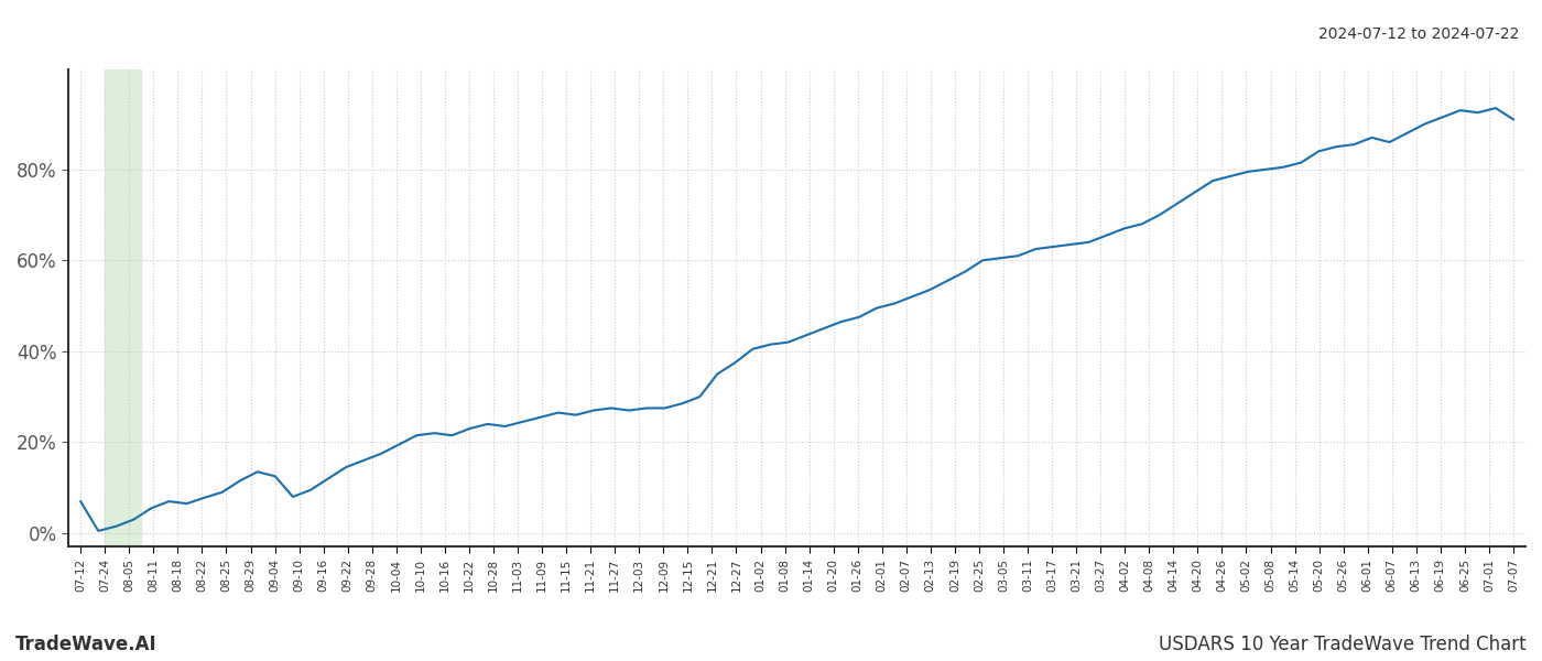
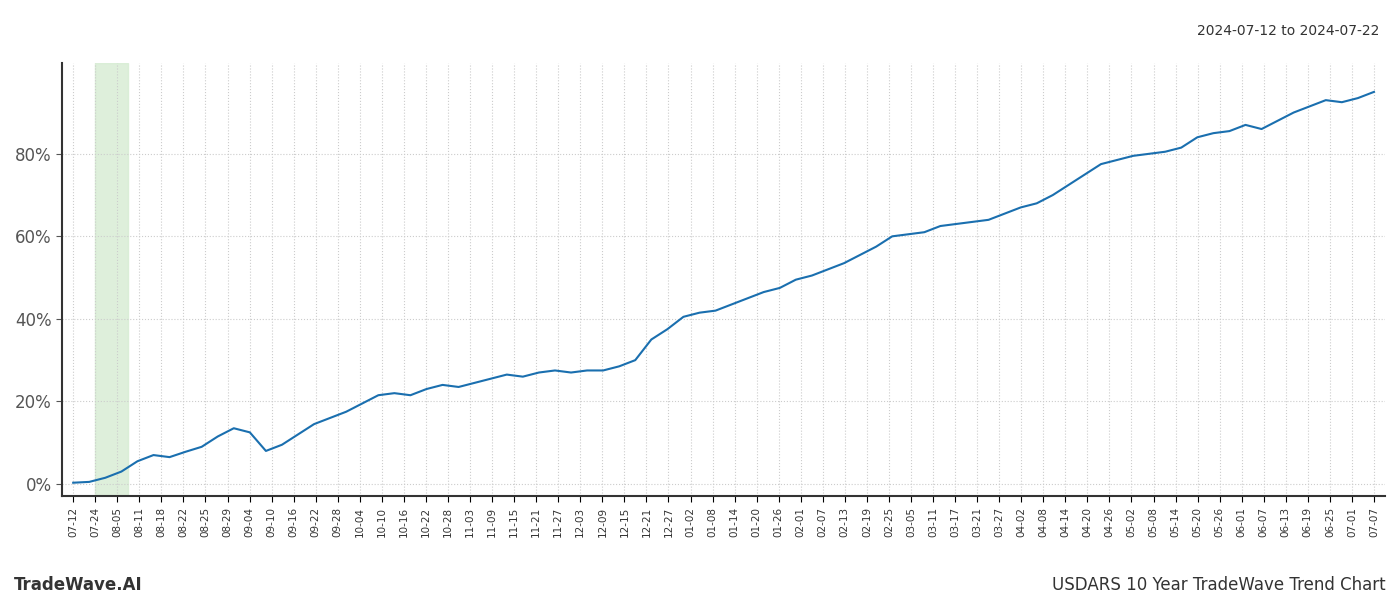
07-12: 7.0% -> 0.3%
07-07: 91.0% -> 95.0%
